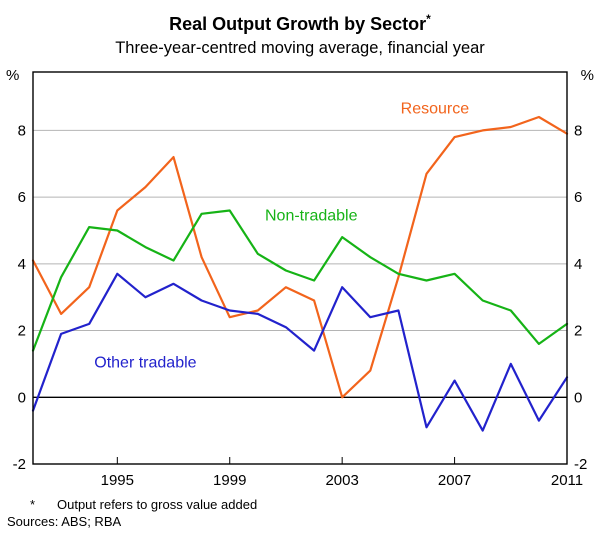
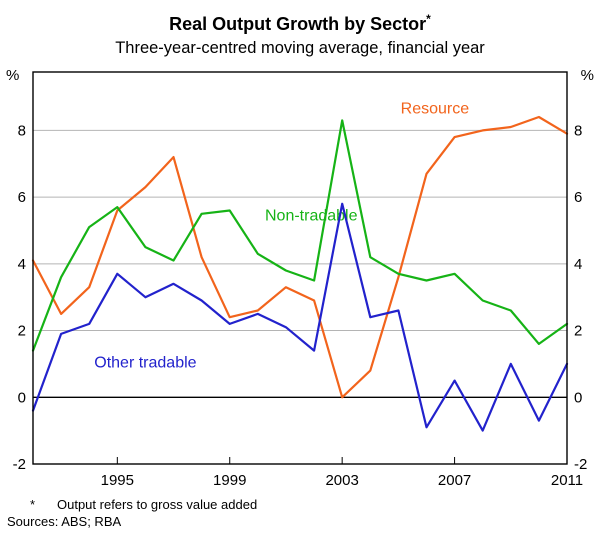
Non-tradable/1995: 5.0 -> 5.7
Other tradable/1999: 2.6 -> 2.2
Non-tradable/2003: 4.8 -> 8.3
Other tradable/2003: 3.3 -> 5.8
Other tradable/2011: 0.6 -> 1.0
